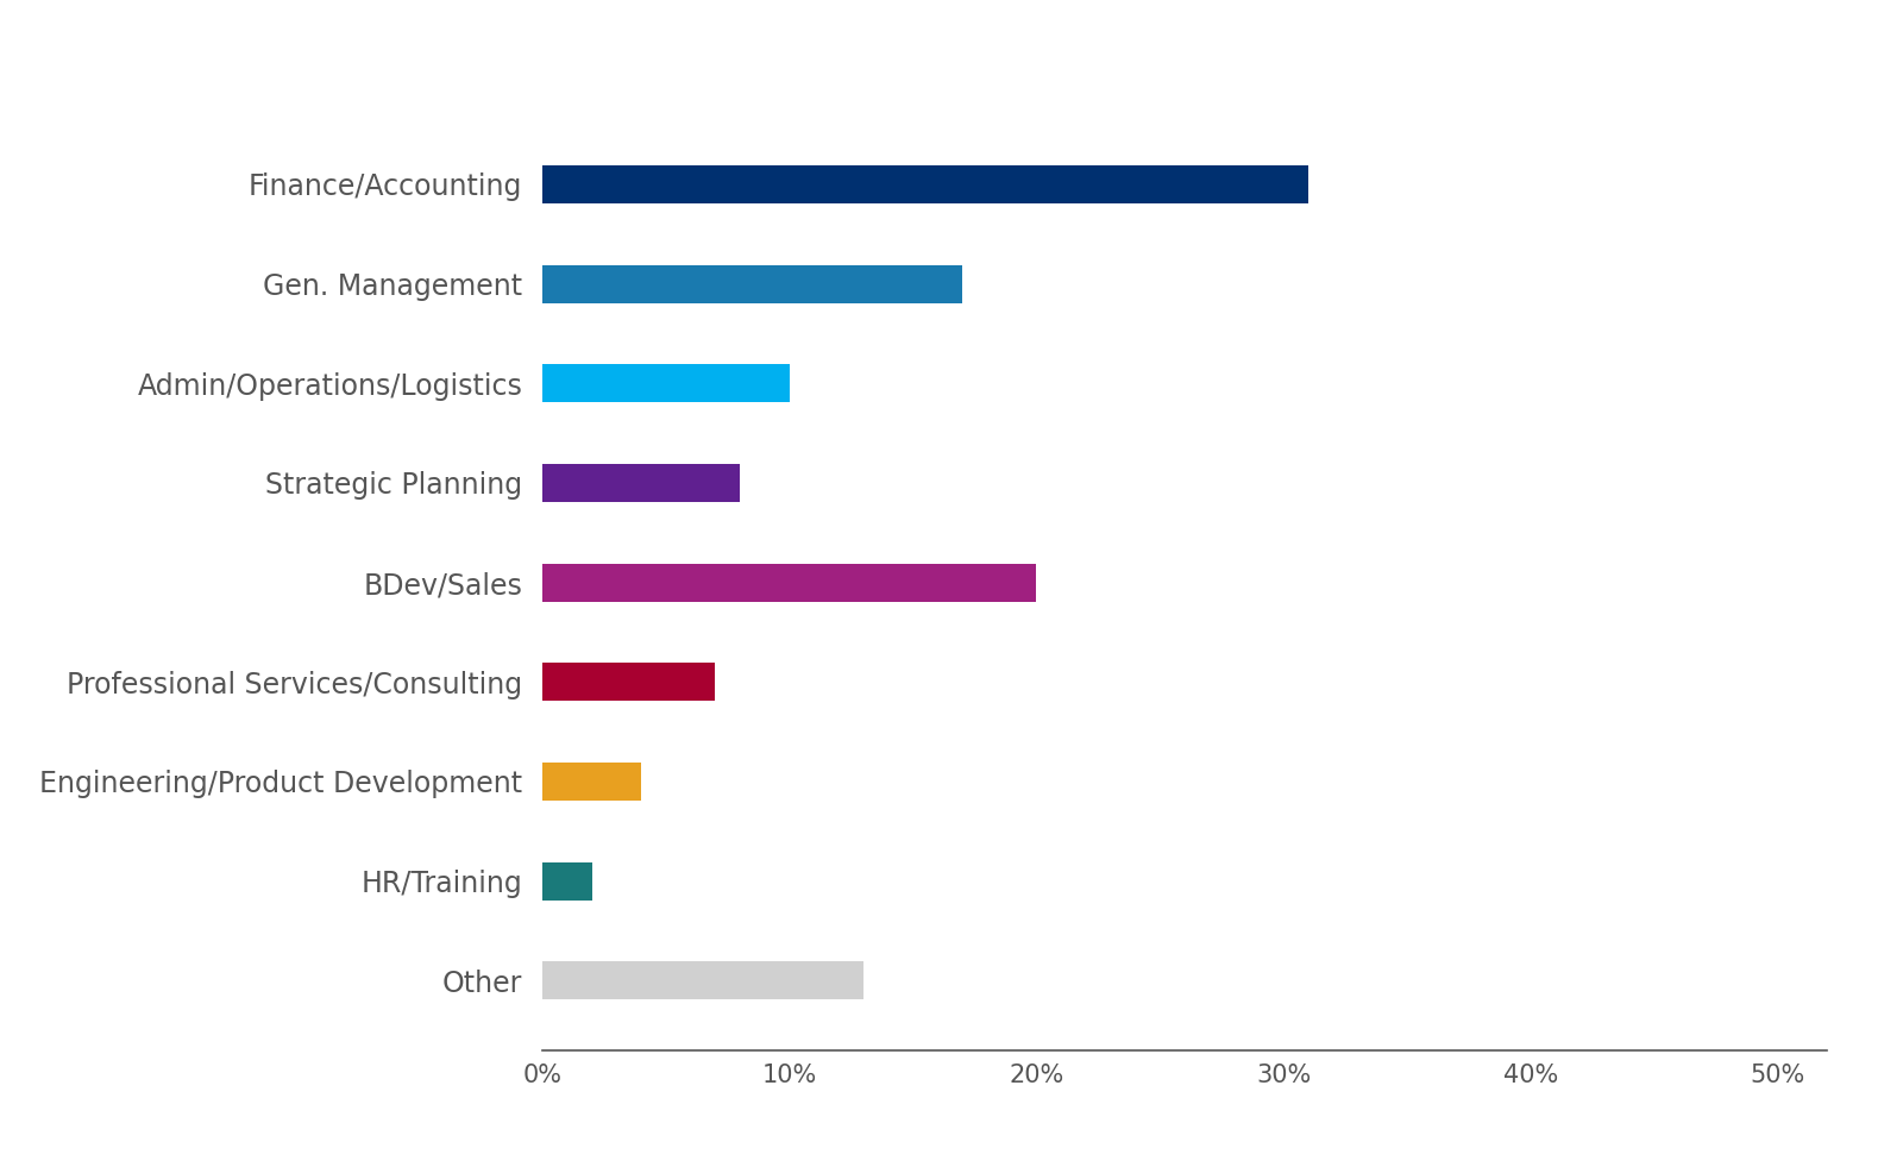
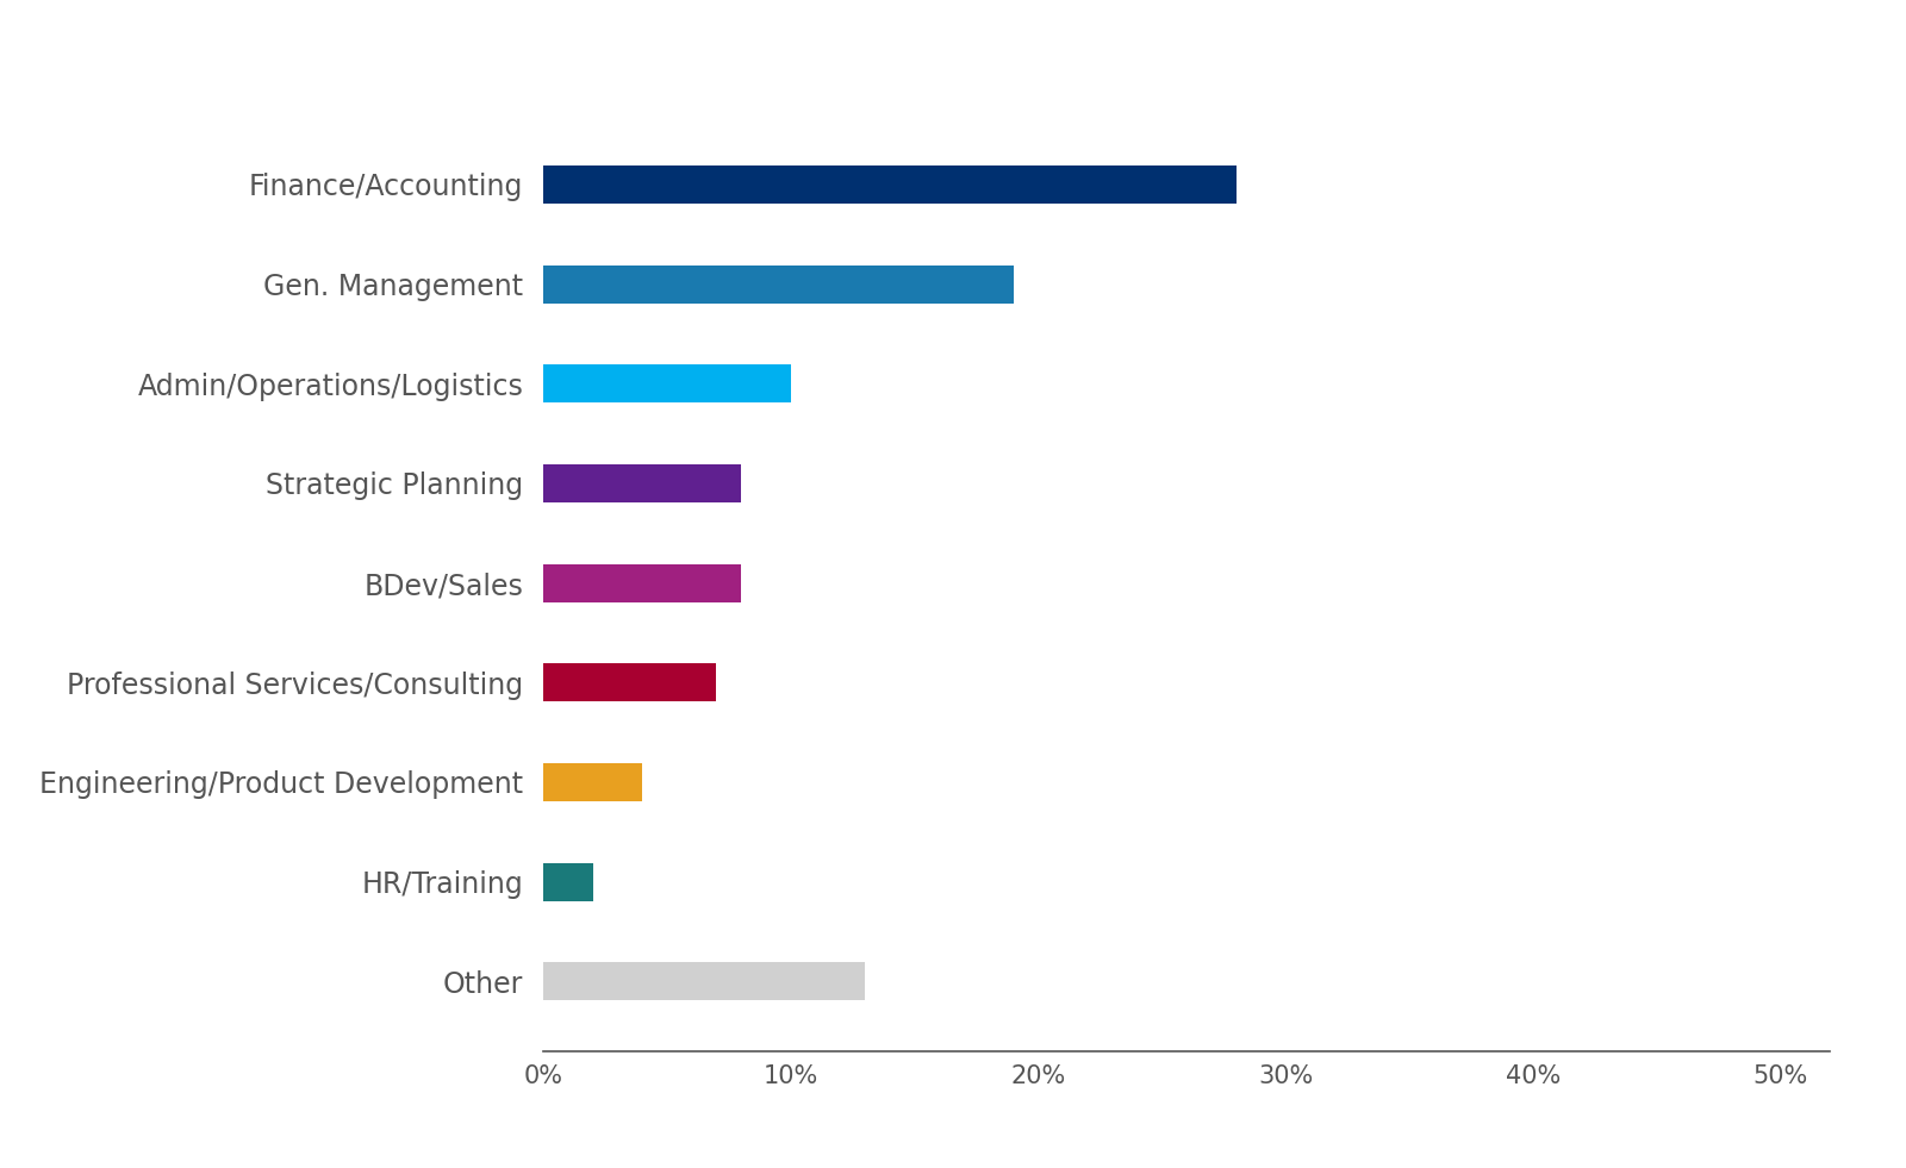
Finance/Accounting: 31% -> 28%
Gen. Management: 17% -> 19%
BDev/Sales: 20% -> 8%
